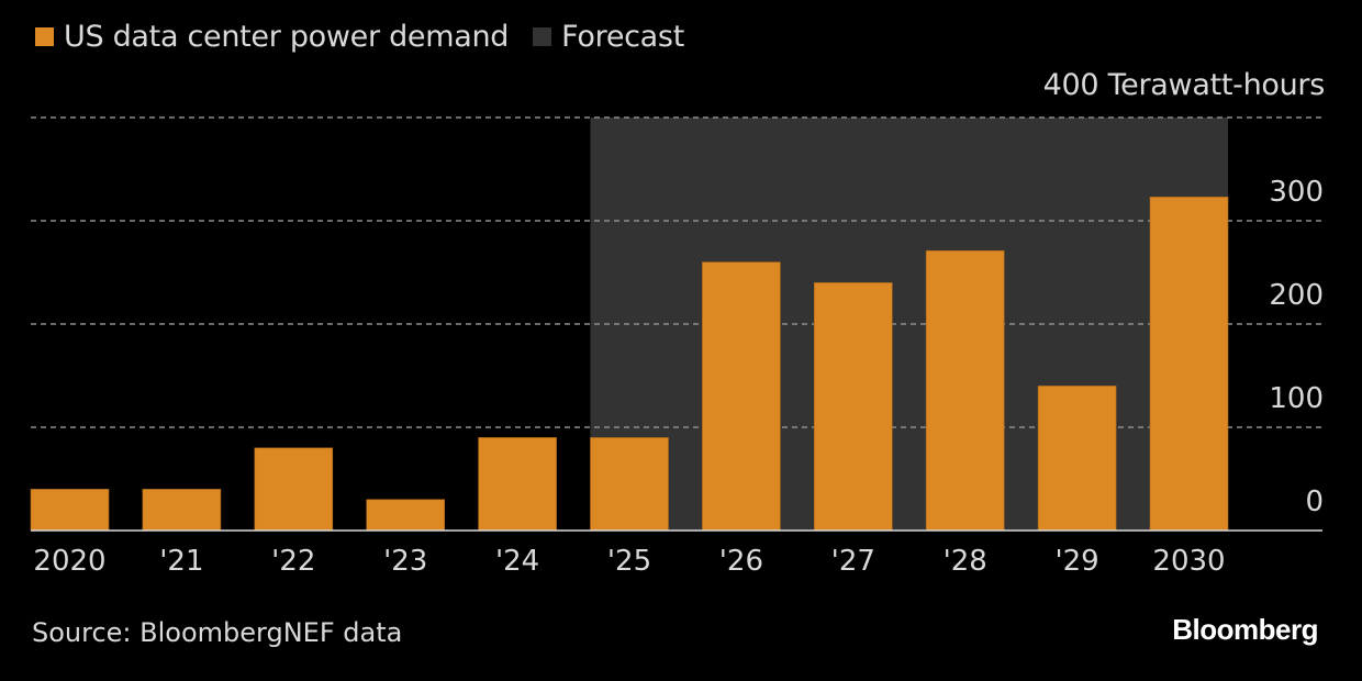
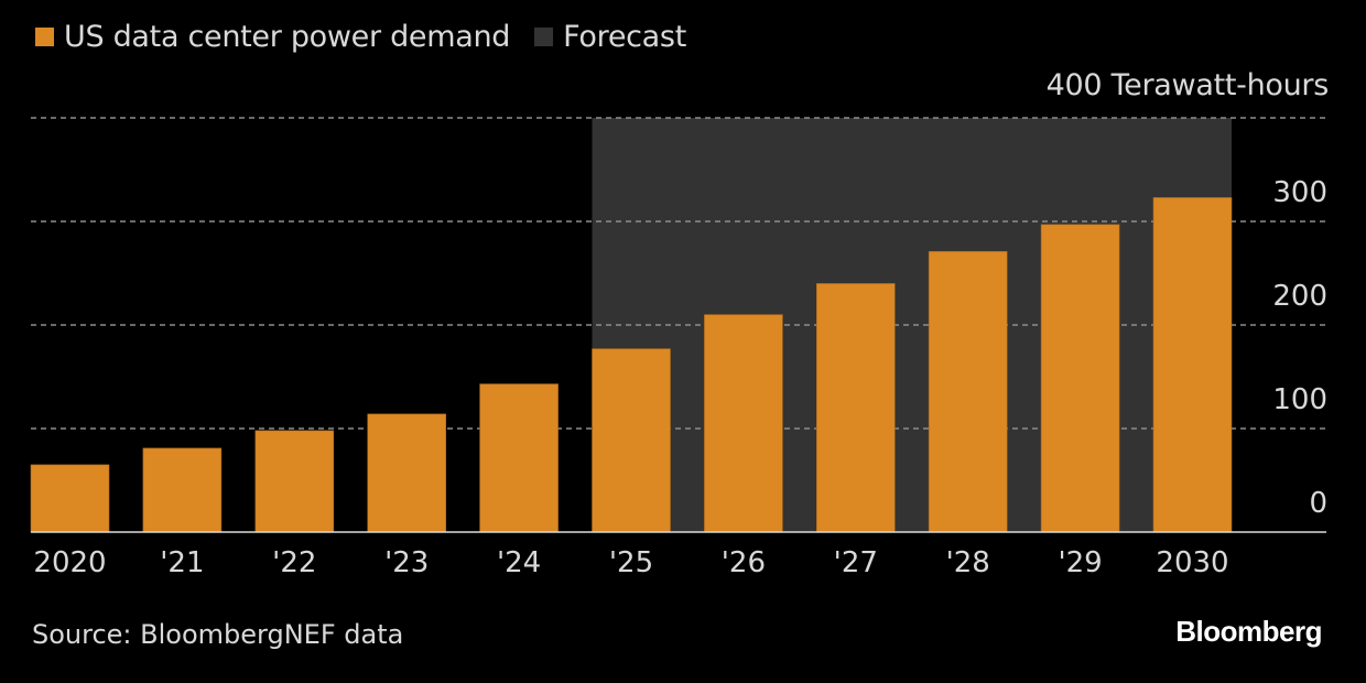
2020: 40 -> 60
'21: 40 -> 80
'22: 80 -> 100
'23: 30 -> 110
'24: 90 -> 140
'25: 90 -> 180
'26: 260 -> 210
'29: 140 -> 300
